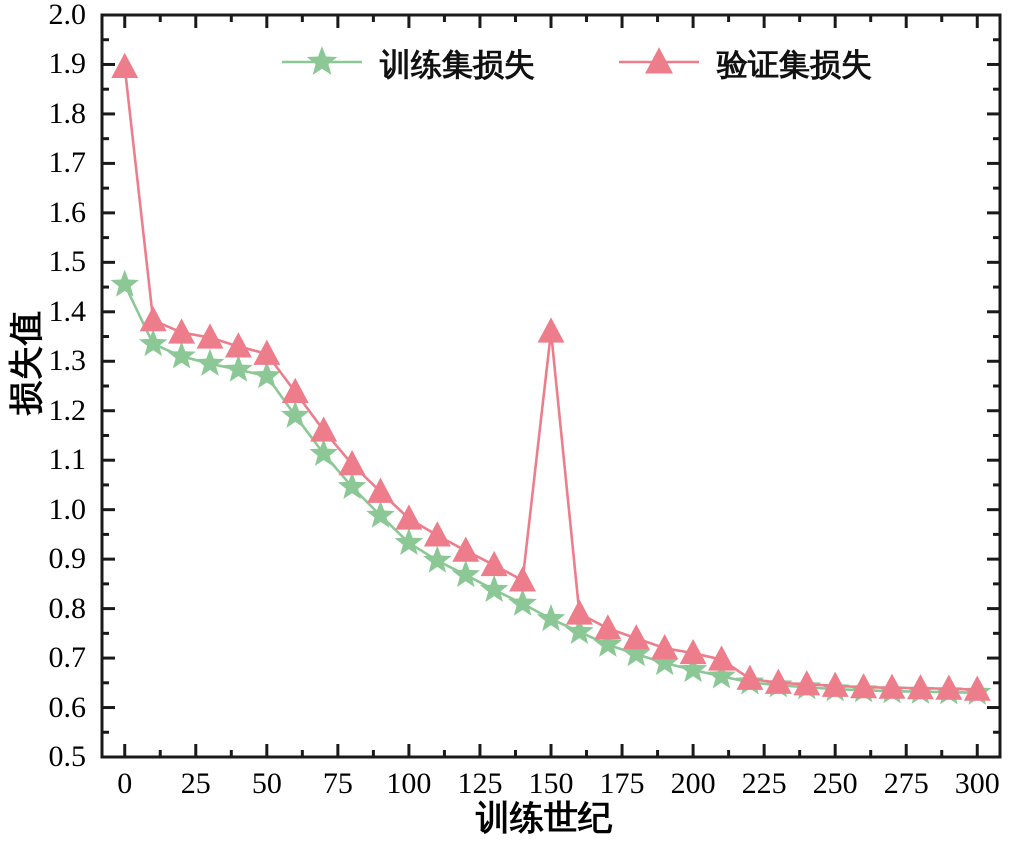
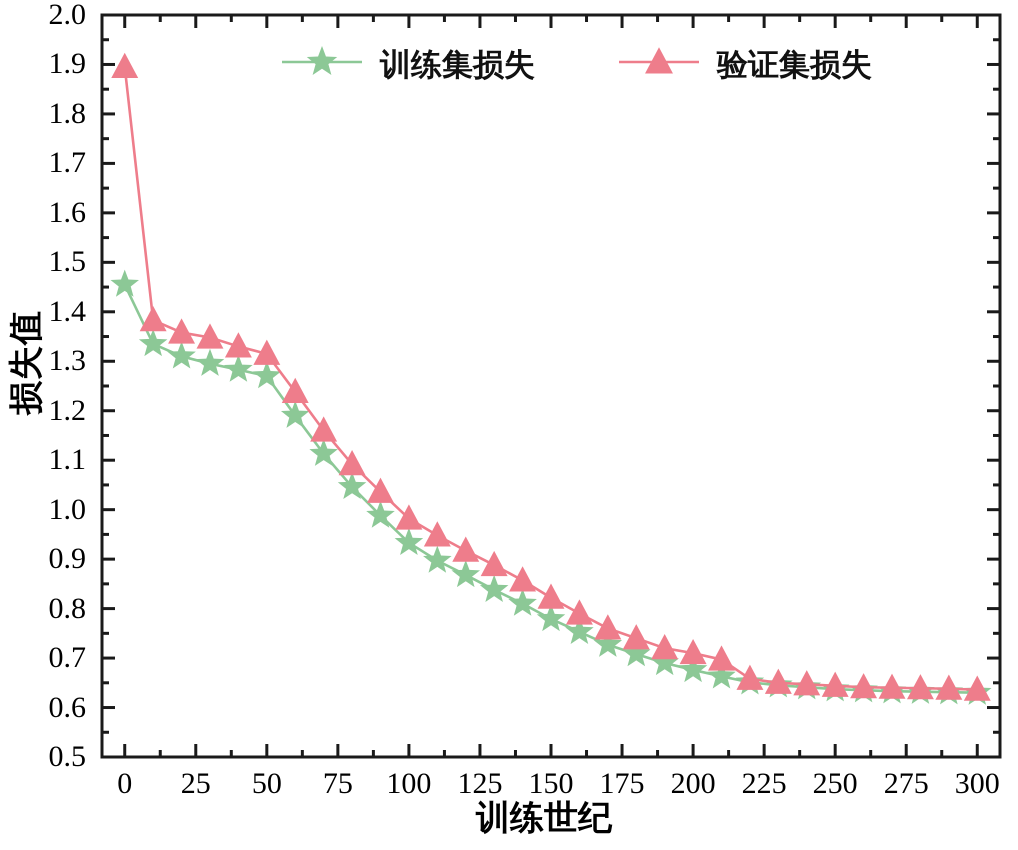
验证集损失/150: 1.36 -> 0.82
